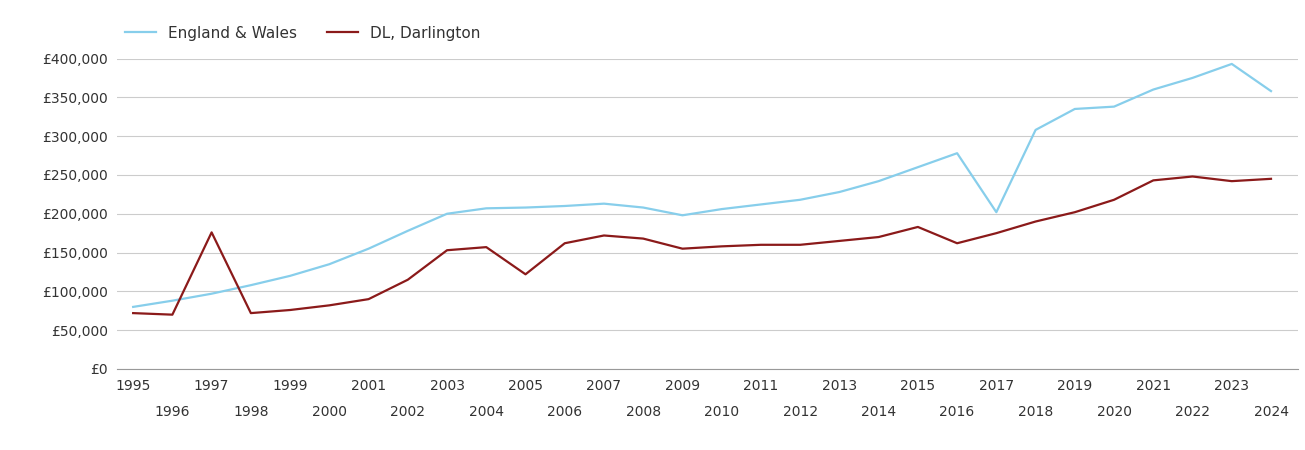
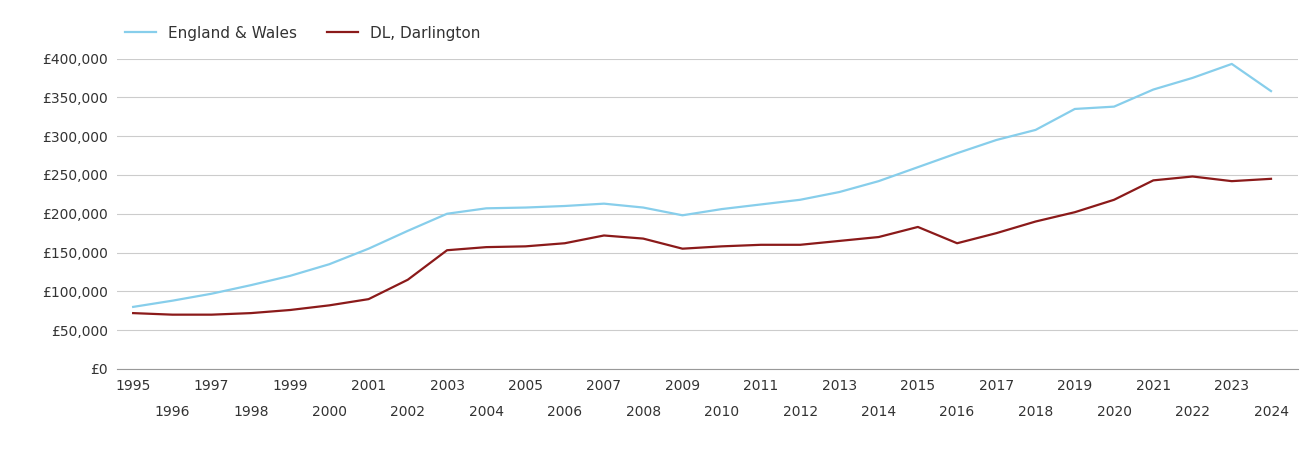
DL, Darlington/1997: £176,000 -> £70,000
DL, Darlington/2005: £122,000 -> £158,000
England & Wales/2017: £202,000 -> £295,000
